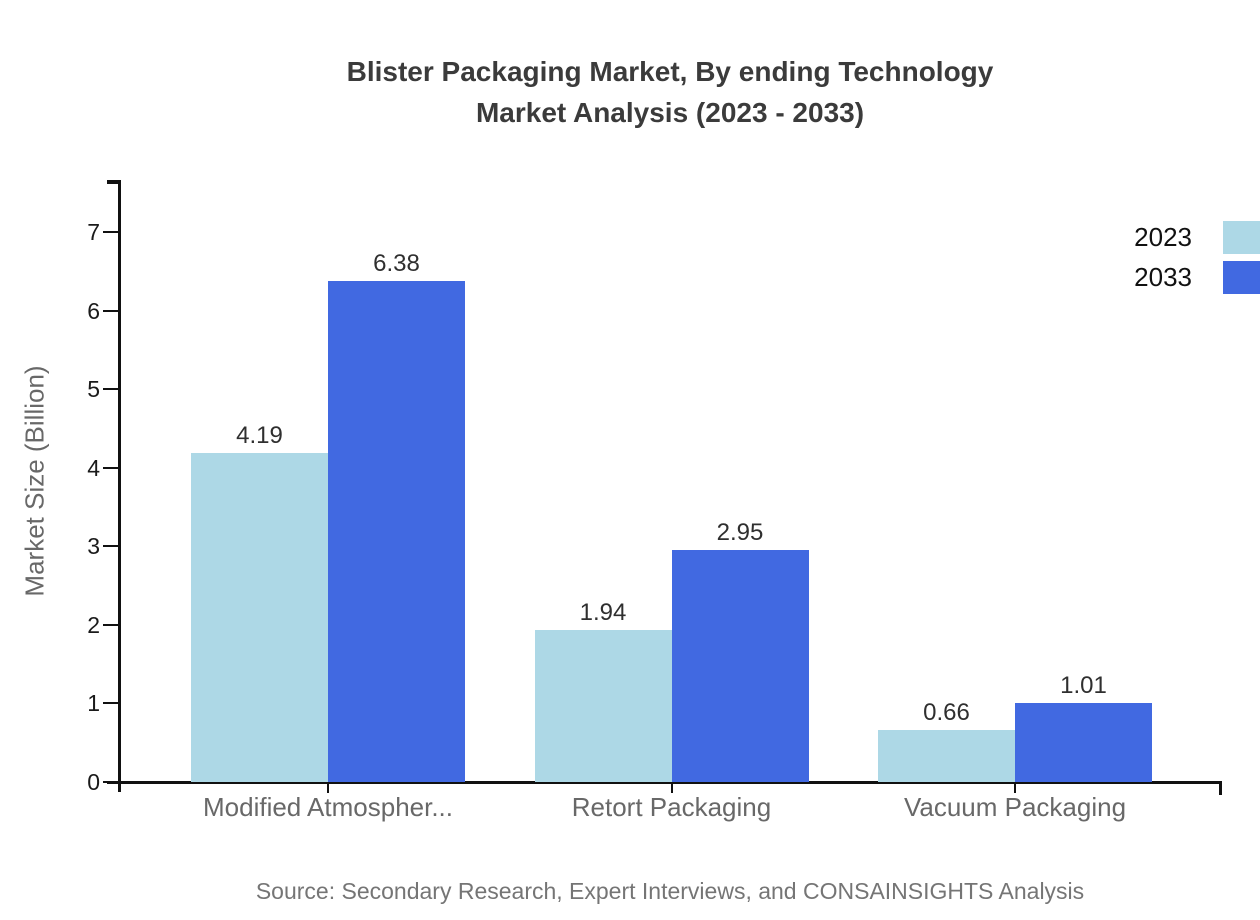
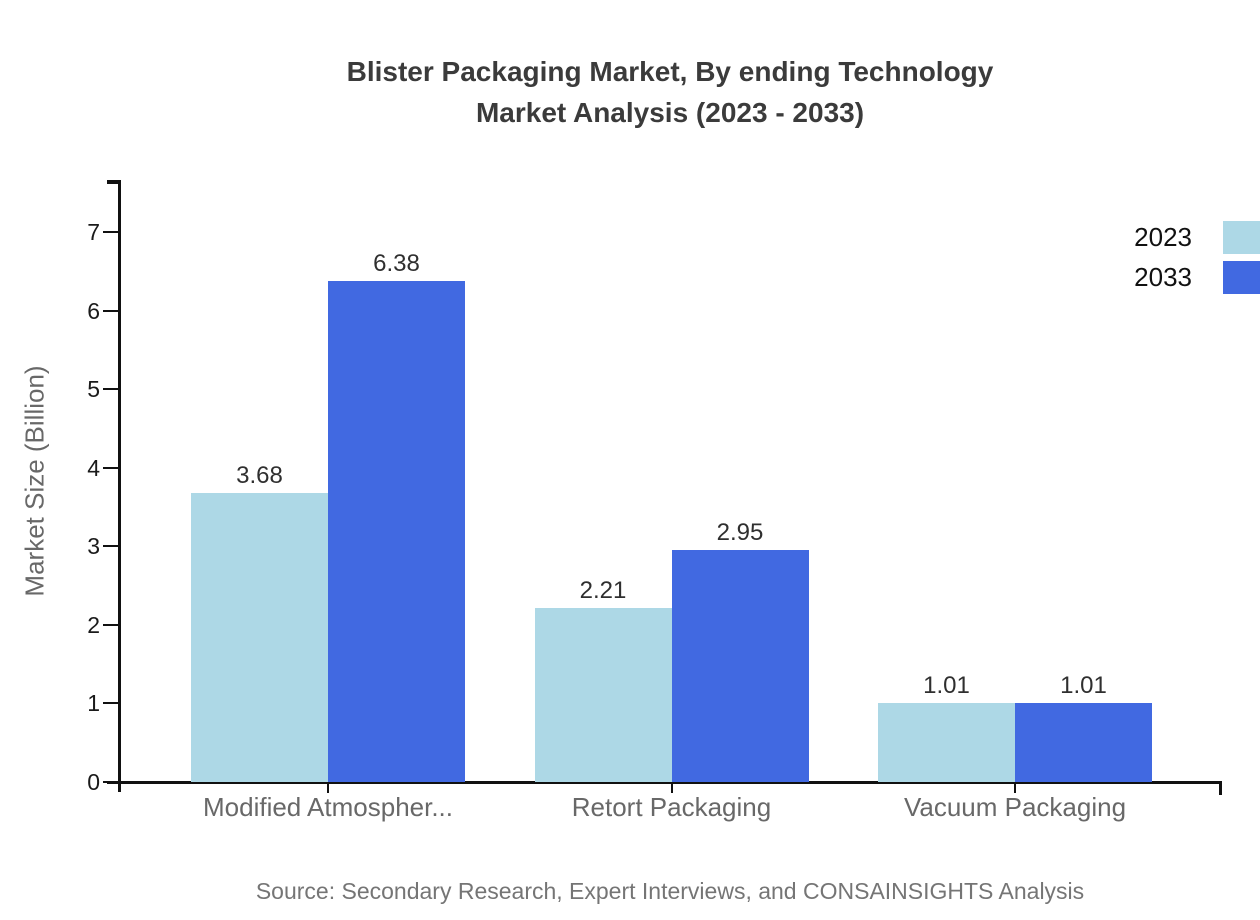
2023/Modified Atmospher...: 4.19 -> 3.68
2023/Retort Packaging: 1.94 -> 2.21
2023/Vacuum Packaging: 0.66 -> 1.01
